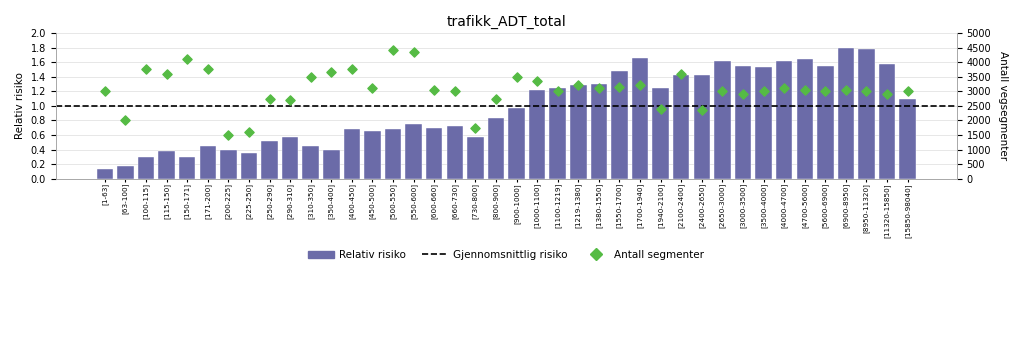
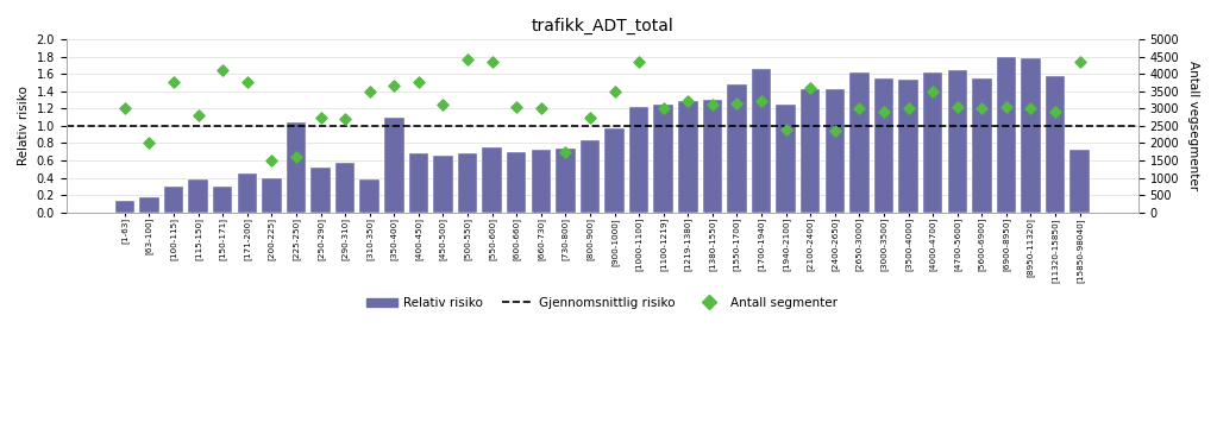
Antall segmenter/[115-150]: 3600 -> 2800
Relativ risiko/[225-250]: 0.35 -> 1.04
Relativ risiko/[310-350]: 0.45 -> 0.38
Relativ risiko/[350-400]: 0.39 -> 1.10
Relativ risiko/[730-800]: 0.58 -> 0.74
Antall segmenter/[1000-1100]: 3350 -> 4350
Antall segmenter/[4000-4700]: 3100 -> 3500
Relativ risiko/[15850-98040]: 1.10 -> 0.72
Antall segmenter/[15850-98040]: 3000 -> 4350
